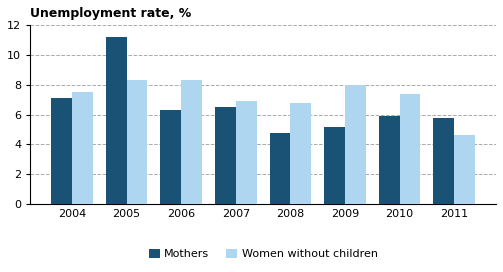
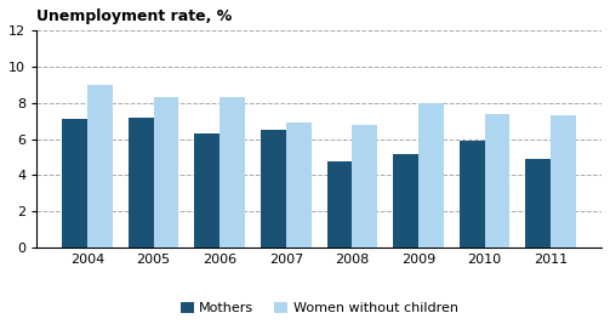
Women without children/2004: 7.5 -> 9.0
Mothers/2005: 11.2 -> 7.2
Mothers/2011: 5.8 -> 4.9
Women without children/2011: 4.6 -> 7.3
